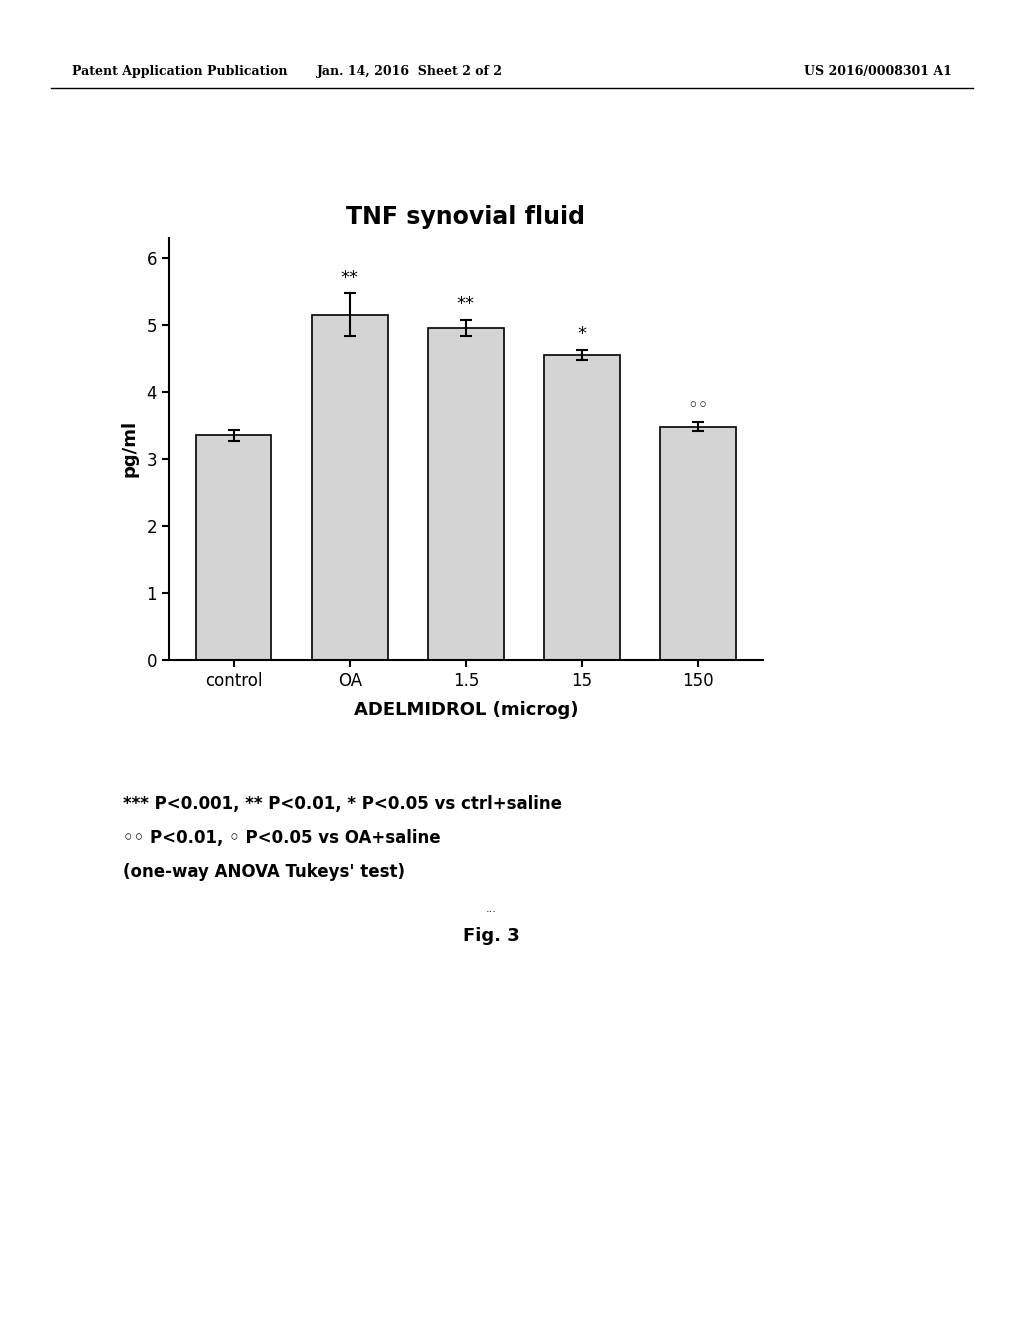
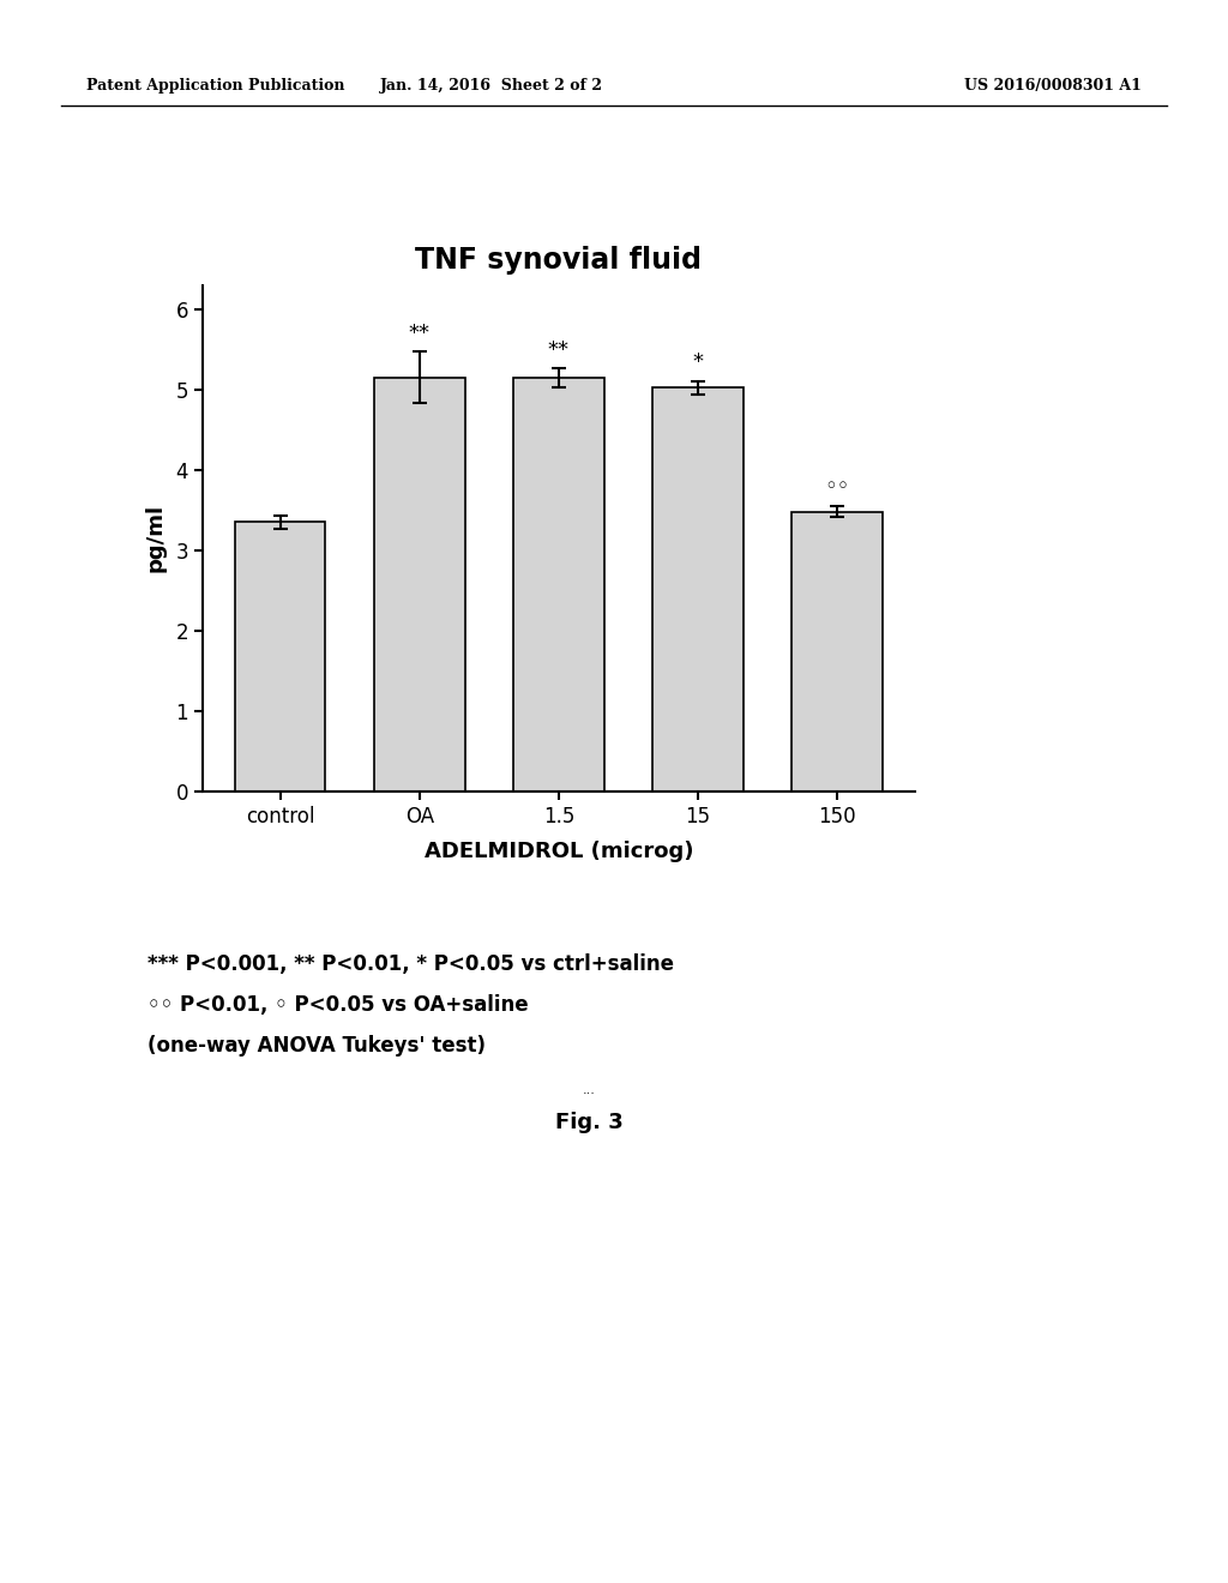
1.5: 4.95 -> 5.14
15: 4.55 -> 5.02
